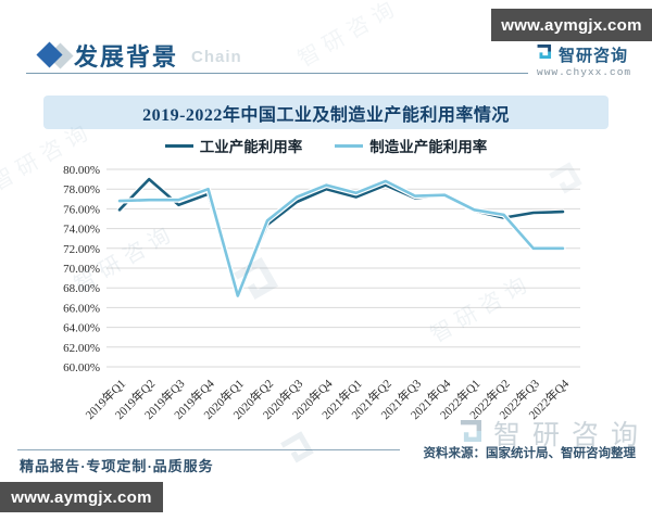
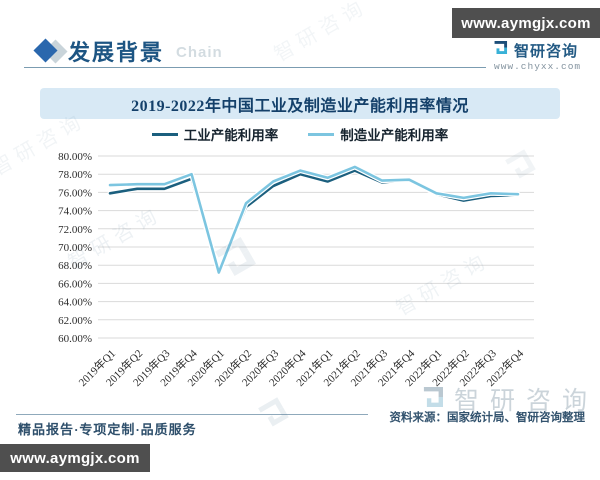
工业产能利用率/2019年Q2: 79% -> 76%
制造业产能利用率/2022年Q3: 72% -> 76%
制造业产能利用率/2022年Q4: 72% -> 76%
